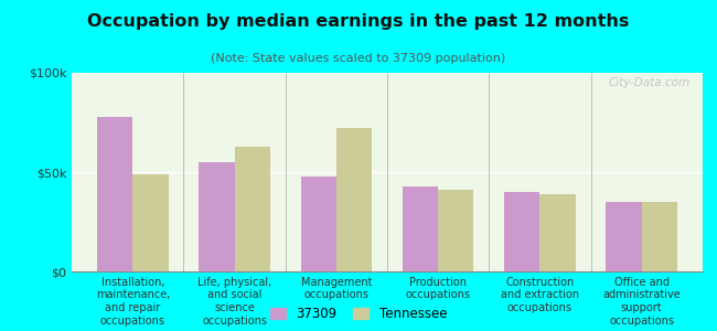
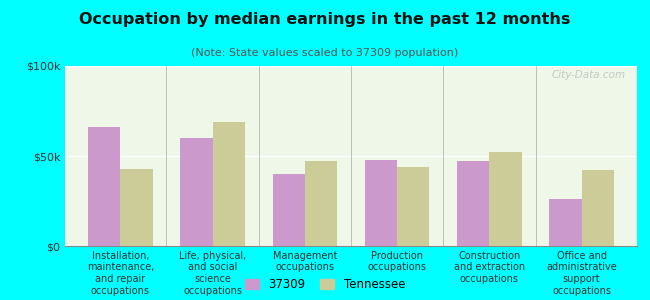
37309/Installation, maintenance, and repair occupations: $78k -> $66k
Tennessee/Installation, maintenance, and repair occupations: $49k -> $43k
37309/Life, physical, and social science occupations: $55k -> $60k
Tennessee/Life, physical, and social science occupations: $63k -> $69k
37309/Management occupations: $48k -> $40k
Tennessee/Management occupations: $72k -> $47k
37309/Production occupations: $43k -> $48k
Tennessee/Production occupations: $41k -> $44k
37309/Construction and extraction occupations: $40k -> $47k
Tennessee/Construction and extraction occupations: $39k -> $52k
37309/Office and administrative support occupations: $35k -> $26k
Tennessee/Office and administrative support occupations: $35k -> $42k
